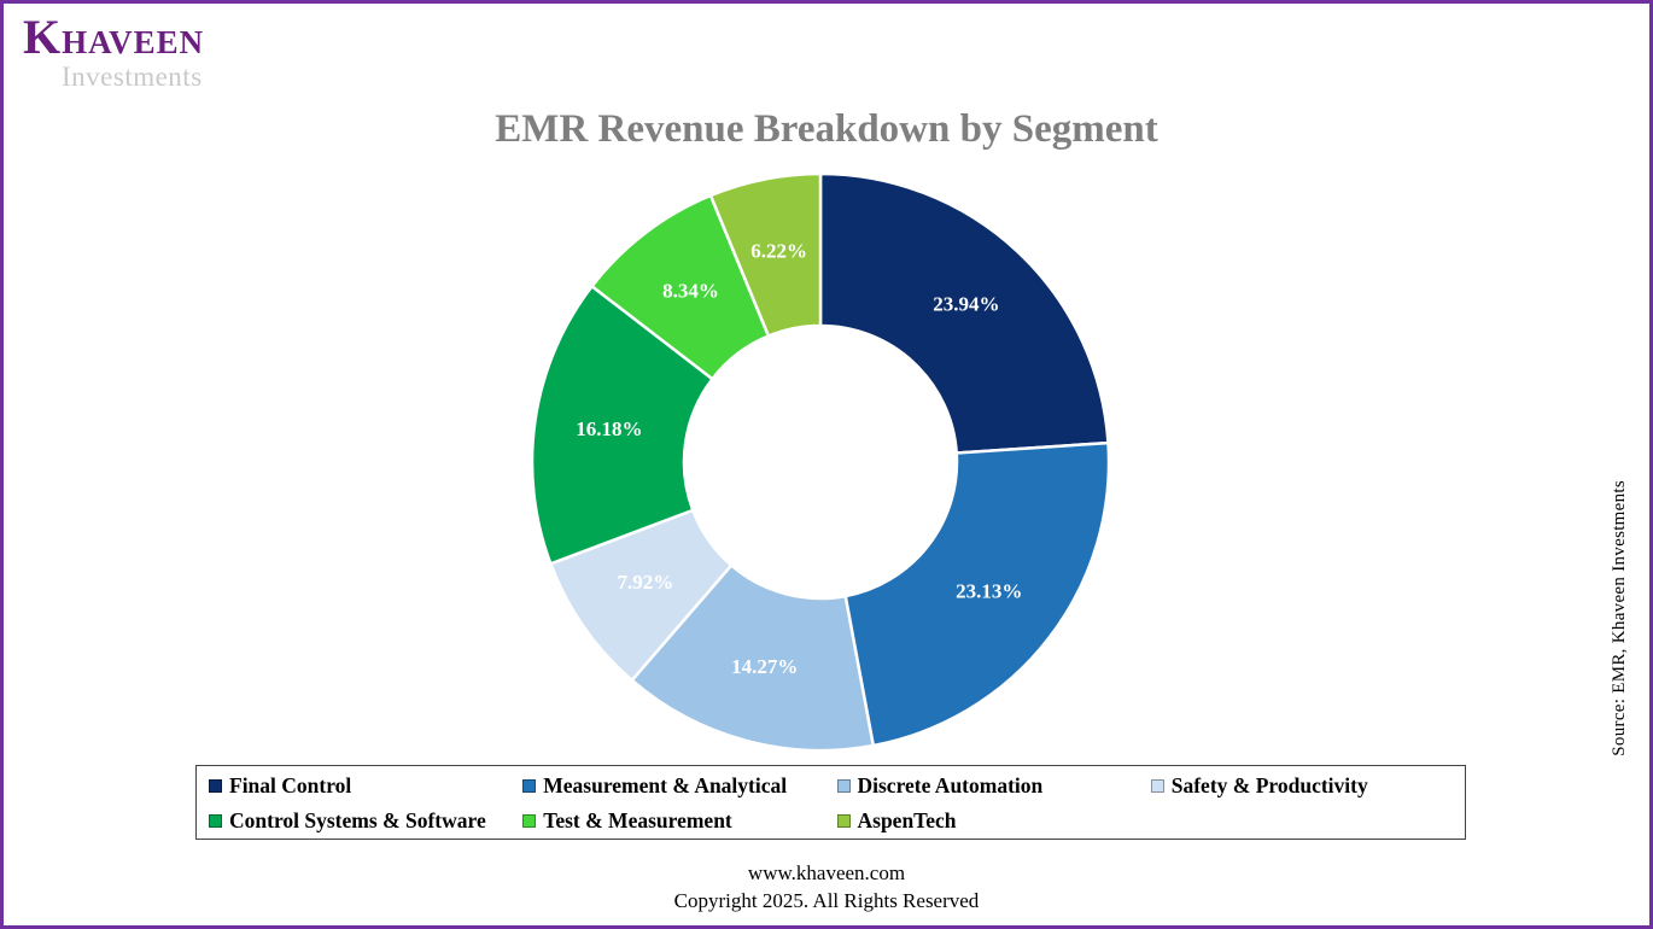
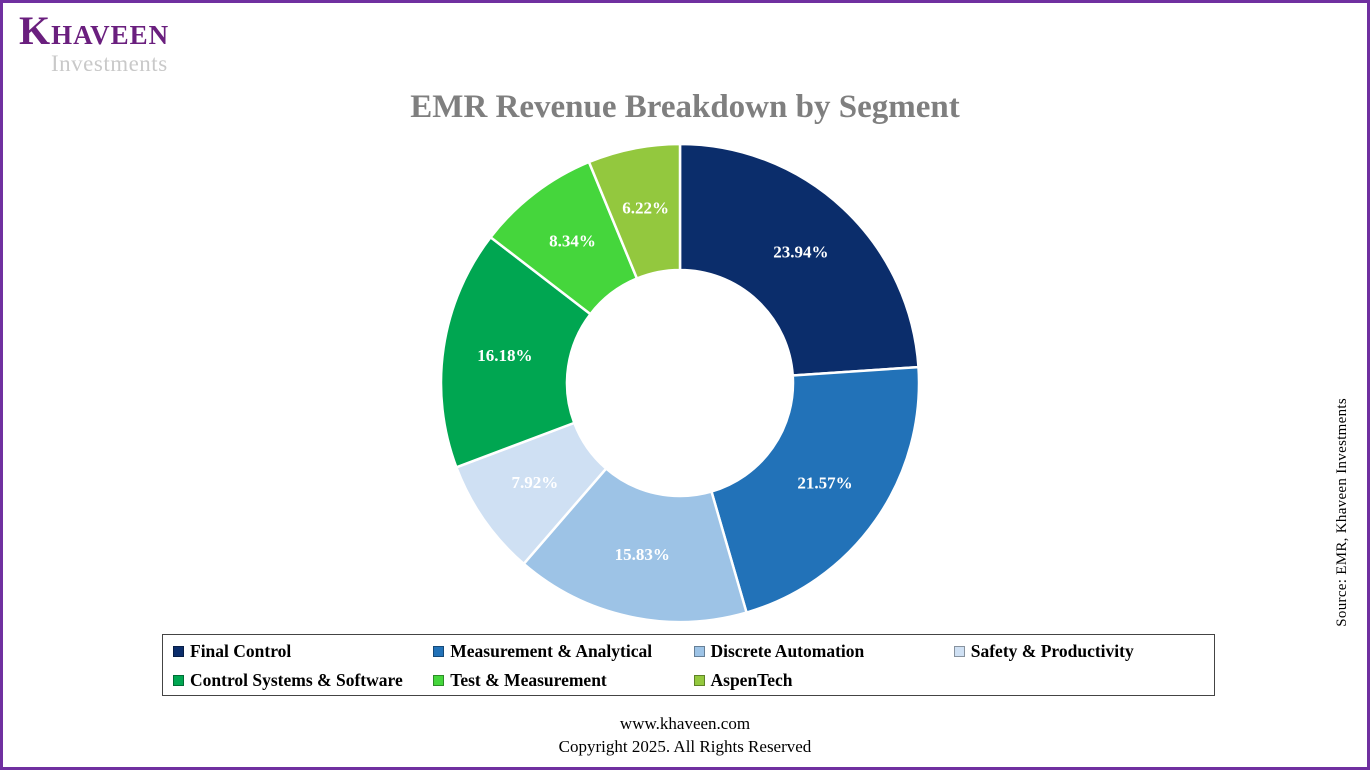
Measurement & Analytical: 23.13% -> 21.57%
Discrete Automation: 14.27% -> 15.83%
